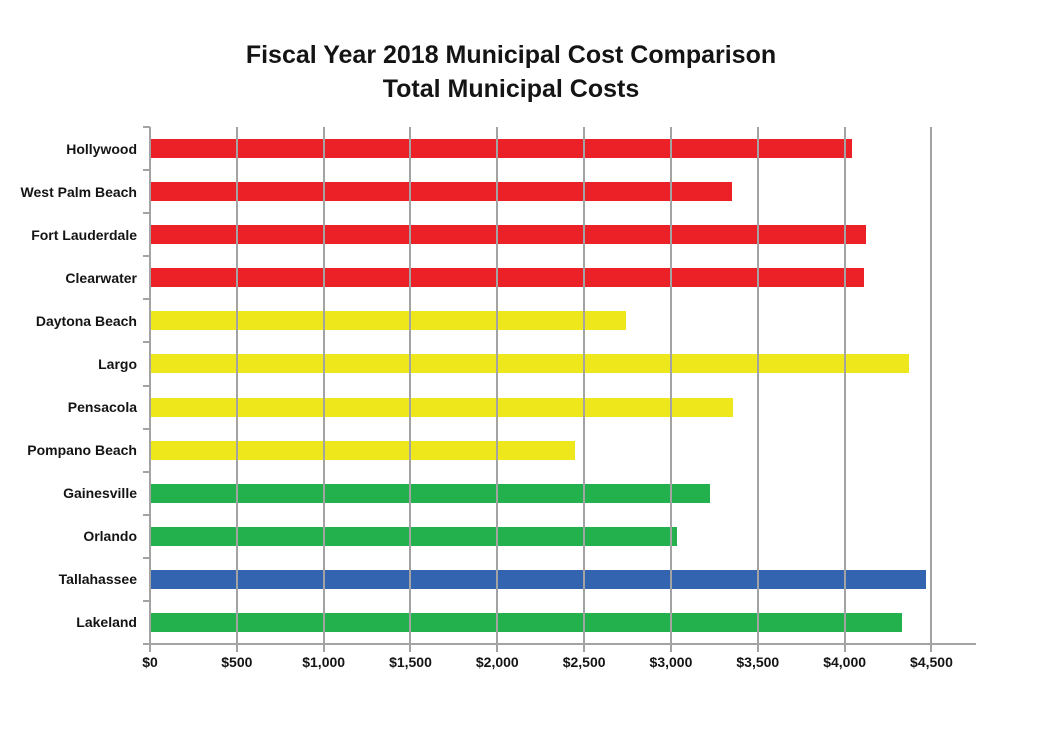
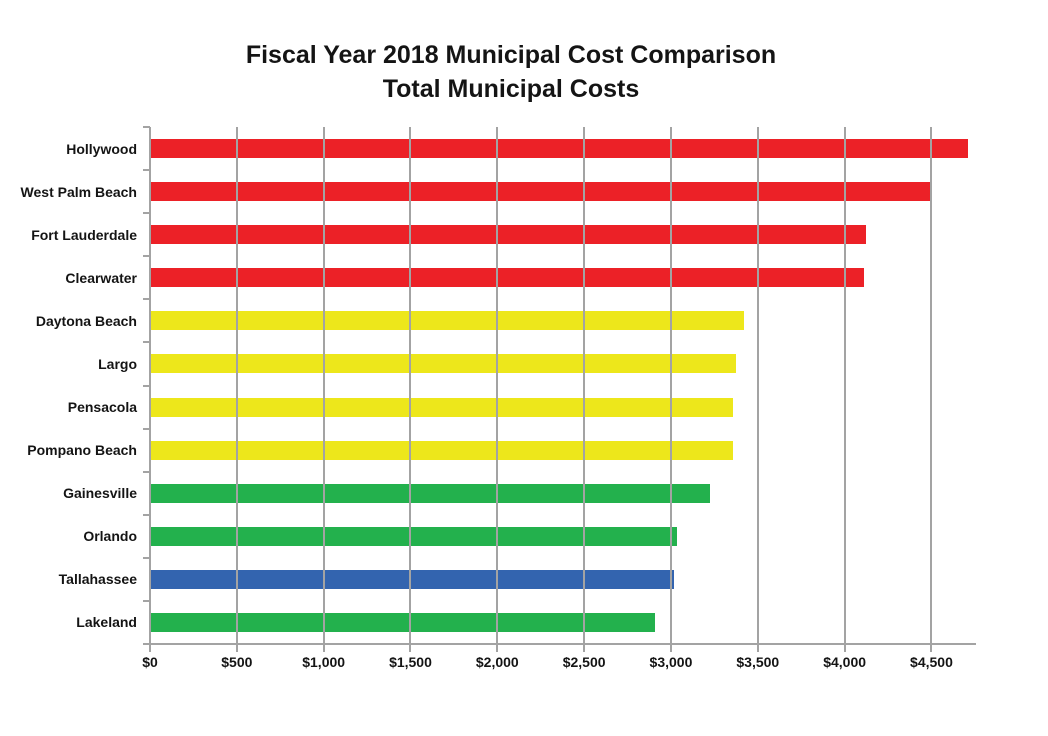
Hollywood: $4040 -> $4710
West Palm Beach: $3350 -> $4490
Daytona Beach: $2740 -> $3420
Largo: $4370 -> $3380
Pompano Beach: $2450 -> $3360
Tallahassee: $4470 -> $3020
Lakeland: $4330 -> $2910
